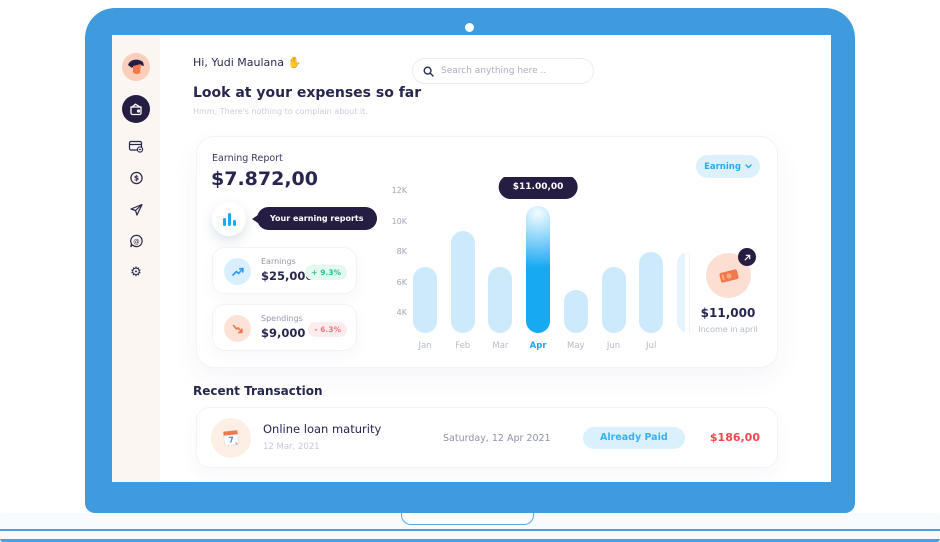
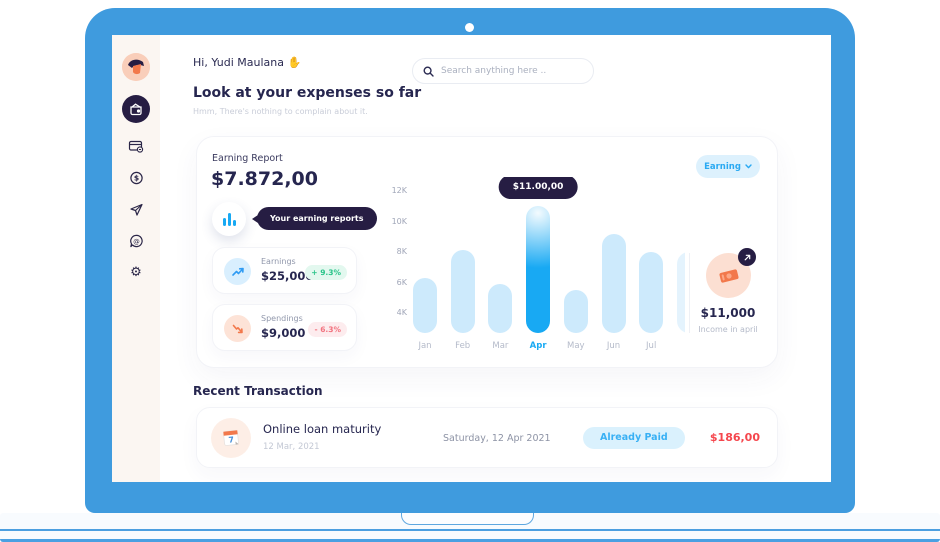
Jan: 7.0K -> 6.3K
Feb: 9.4K -> 8.1K
Mar: 7.0K -> 5.9K
Jun: 7.0K -> 9.2K
